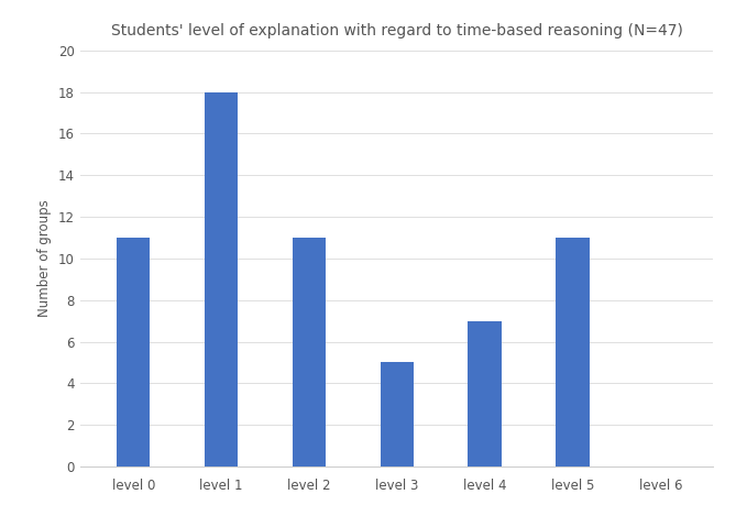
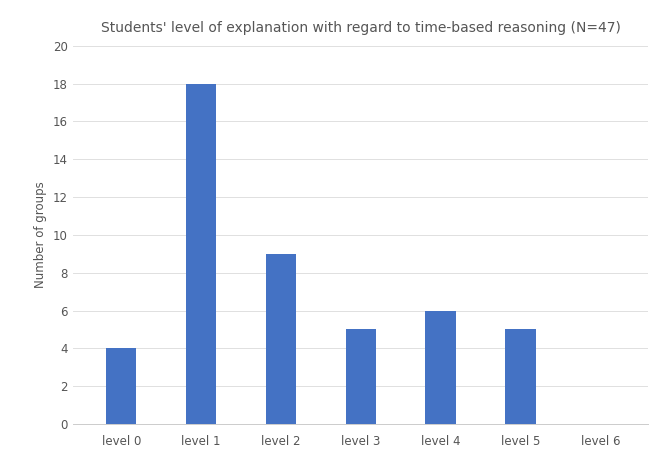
level 0: 11 -> 4
level 2: 11 -> 9
level 4: 7 -> 6
level 5: 11 -> 5
